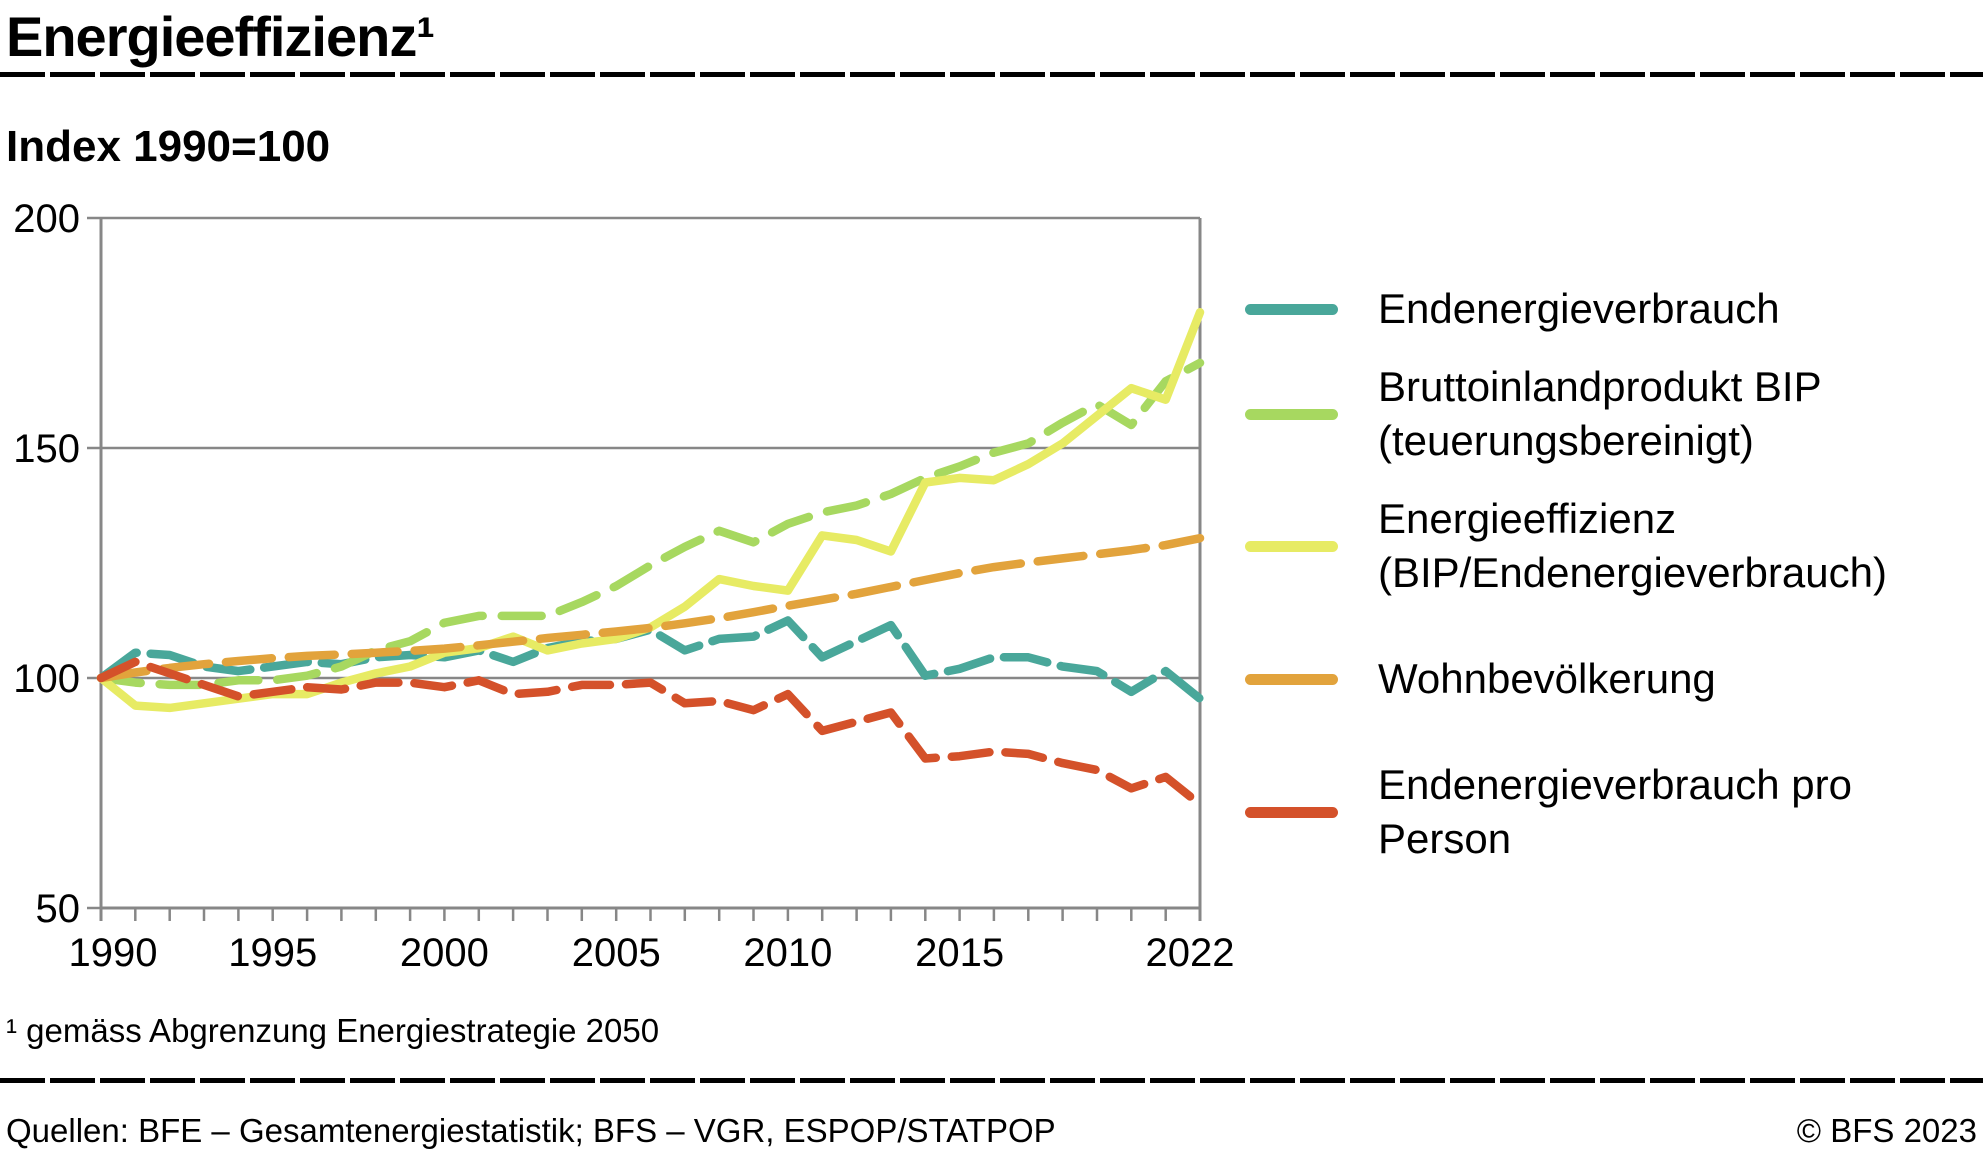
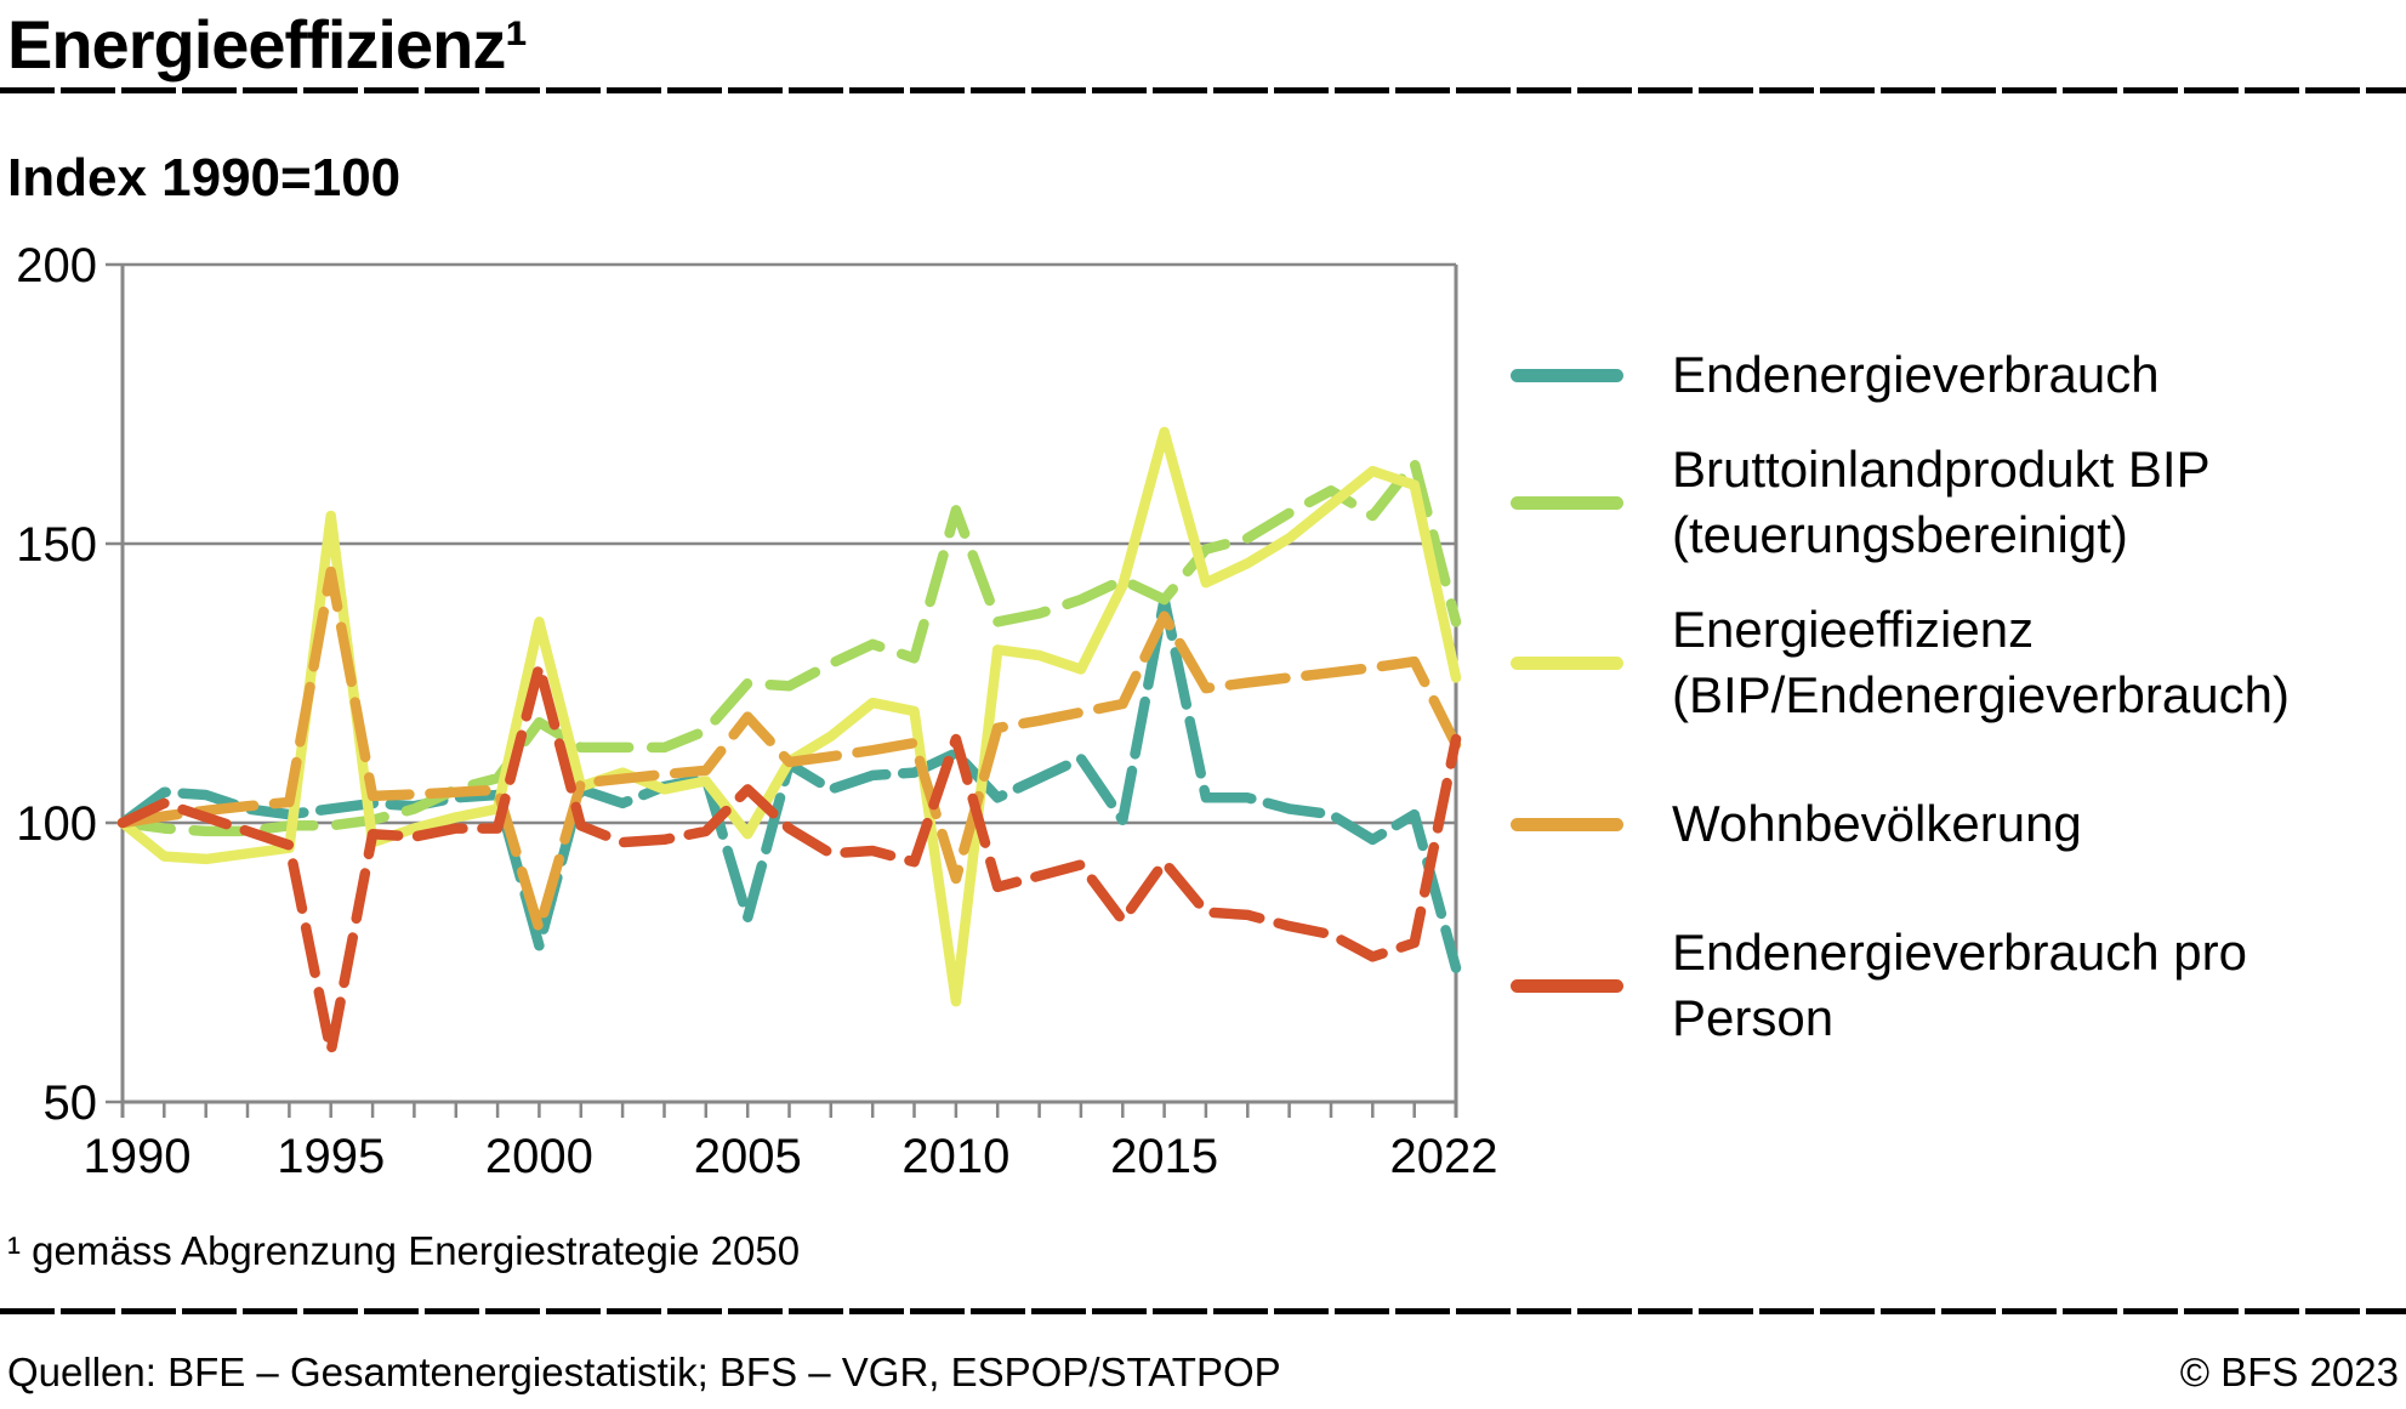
Energieeffizienz (BIP/Endenergieverbrauch)/1995: 96 -> 155
Wohnbevölkerung/1995: 104 -> 145
Endenergieverbrauch pro Person/1995: 97 -> 59
Endenergieverbrauch/2000: 104 -> 78
Bruttoinlandprodukt BIP (teuerungsbereinigt)/2000: 112 -> 118
Energieeffizienz (BIP/Endenergieverbrauch)/2000: 106 -> 136
Wohnbevölkerung/2000: 106 -> 81
Endenergieverbrauch pro Person/2000: 98 -> 128
Endenergieverbrauch/2005: 108 -> 83
Bruttoinlandprodukt BIP (teuerungsbereinigt)/2005: 120 -> 125
Energieeffizienz (BIP/Endenergieverbrauch)/2005: 108 -> 98
Wohnbevölkerung/2005: 110 -> 119
Endenergieverbrauch pro Person/2005: 98 -> 106
Bruttoinlandprodukt BIP (teuerungsbereinigt)/2010: 134 -> 156
Energieeffizienz (BIP/Endenergieverbrauch)/2010: 119 -> 68
Wohnbevölkerung/2010: 116 -> 90
Endenergieverbrauch pro Person/2010: 96 -> 115
Endenergieverbrauch/2015: 102 -> 140
Bruttoinlandprodukt BIP (teuerungsbereinigt)/2015: 146 -> 140
Energieeffizienz (BIP/Endenergieverbrauch)/2015: 144 -> 170
Wohnbevölkerung/2015: 123 -> 137
Endenergieverbrauch pro Person/2015: 83 -> 93
Endenergieverbrauch/2022: 96 -> 74
Bruttoinlandprodukt BIP (teuerungsbereinigt)/2022: 168 -> 136
Energieeffizienz (BIP/Endenergieverbrauch)/2022: 180 -> 126
Wohnbevölkerung/2022: 130 -> 114
Endenergieverbrauch pro Person/2022: 72 -> 115
